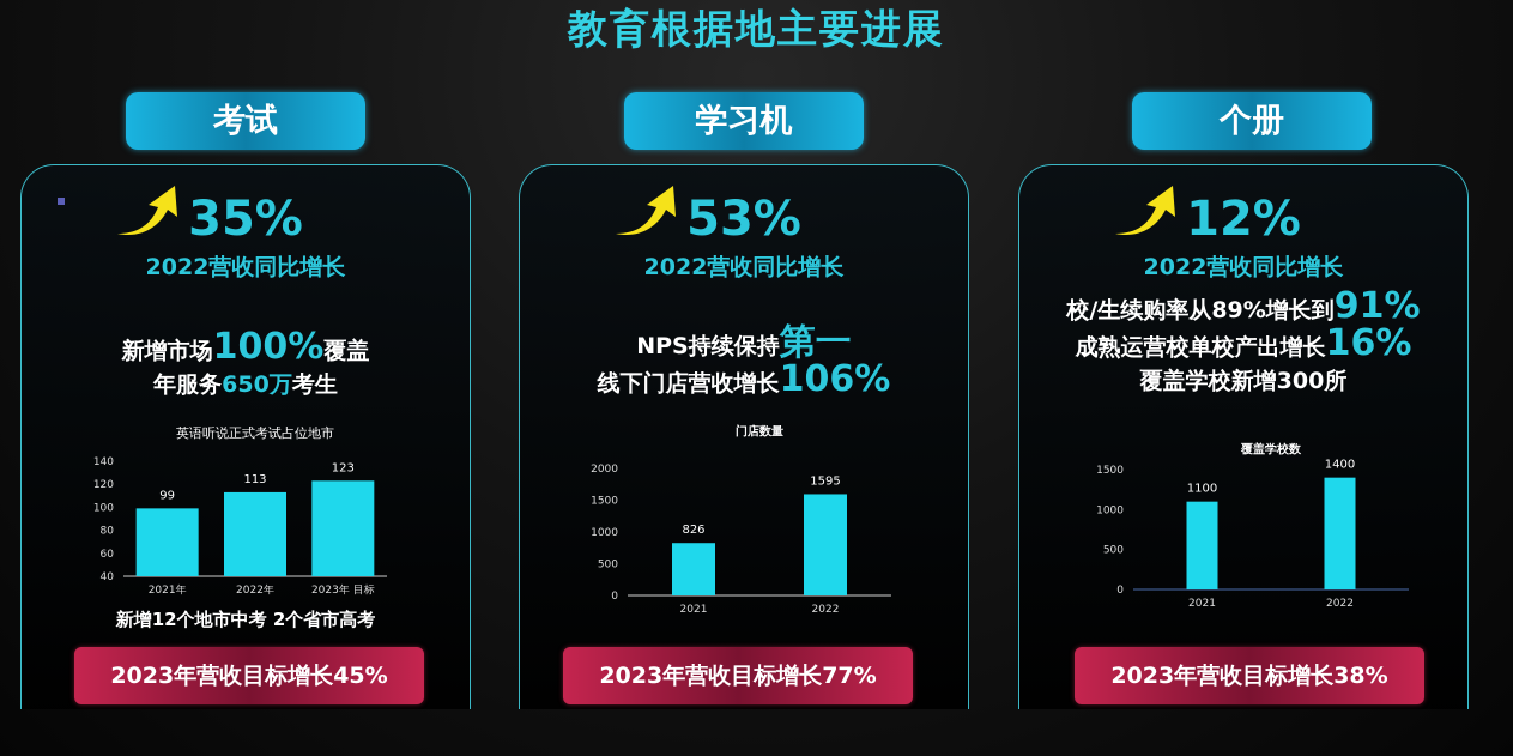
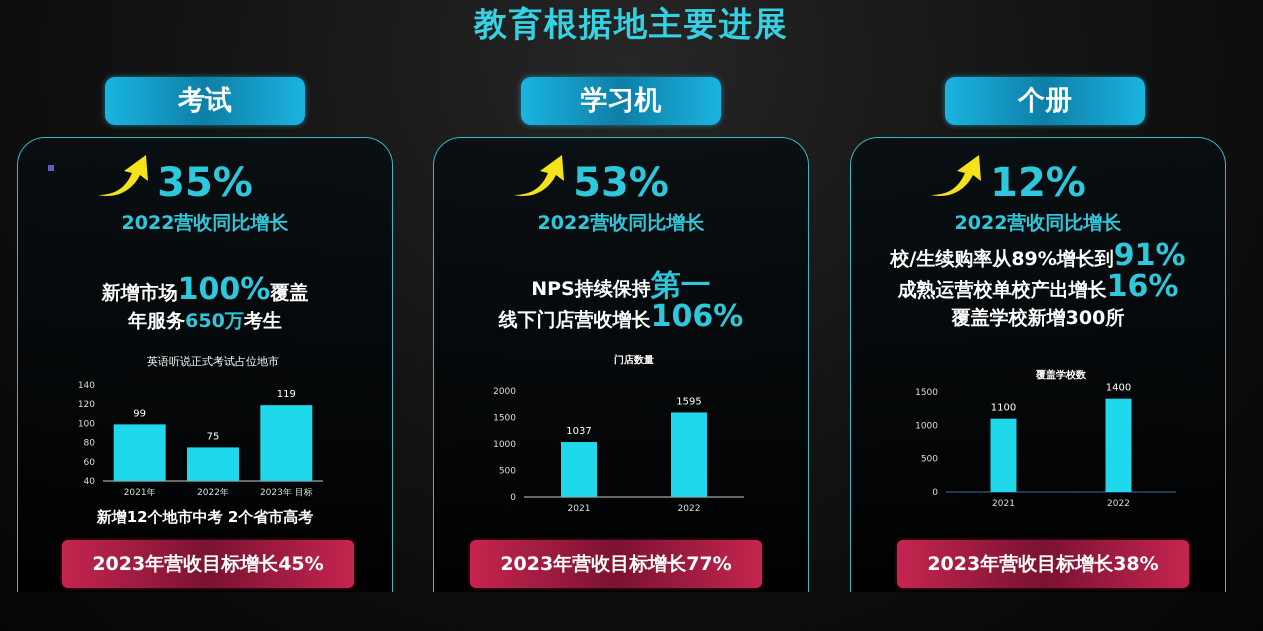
英语听说正式考试占位地市/2022年: 113 -> 75
英语听说正式考试占位地市/2023年 目标: 123 -> 119
门店数量/2021: 826 -> 1037
